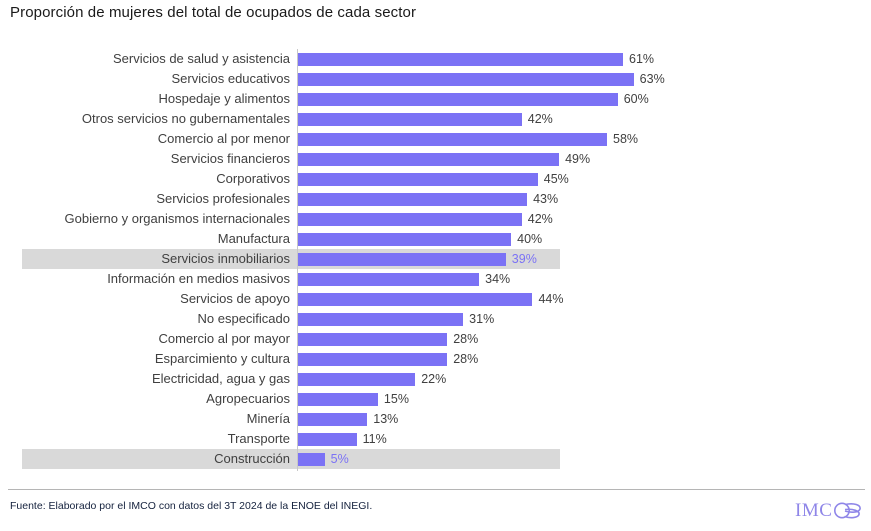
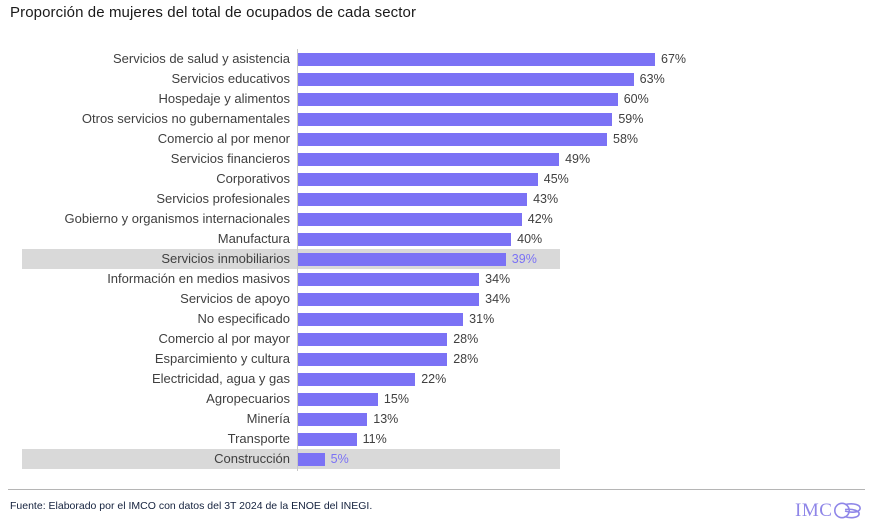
Servicios de salud y asistencia: 61% -> 67%
Otros servicios no gubernamentales: 42% -> 59%
Servicios de apoyo: 44% -> 34%
